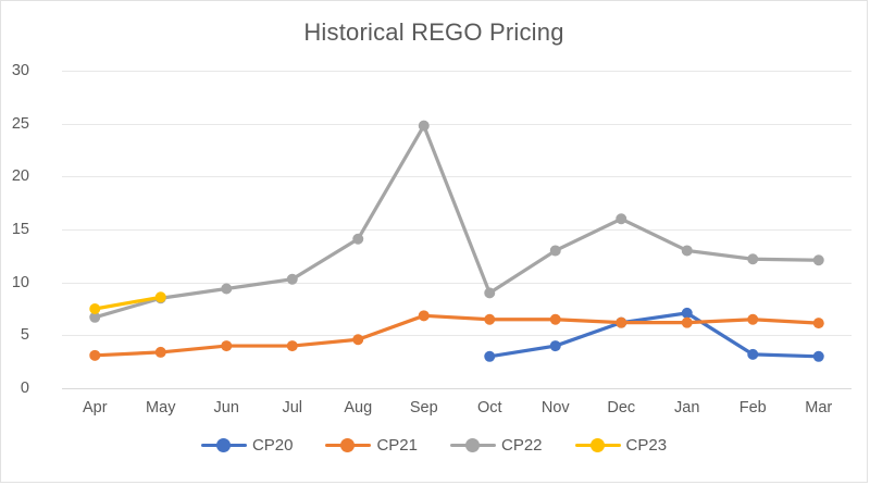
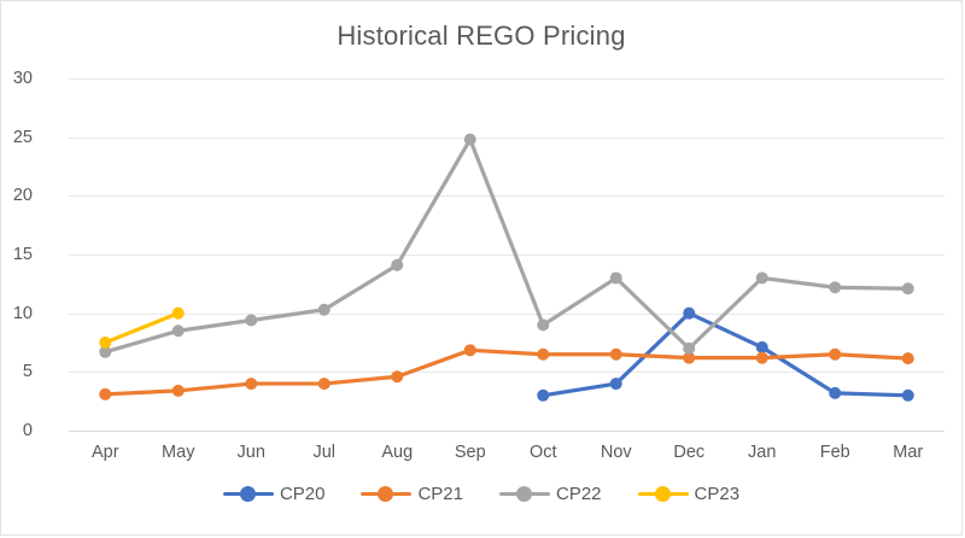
CP23/May: 9 -> 10
CP20/Dec: 6 -> 10
CP22/Dec: 16 -> 7
